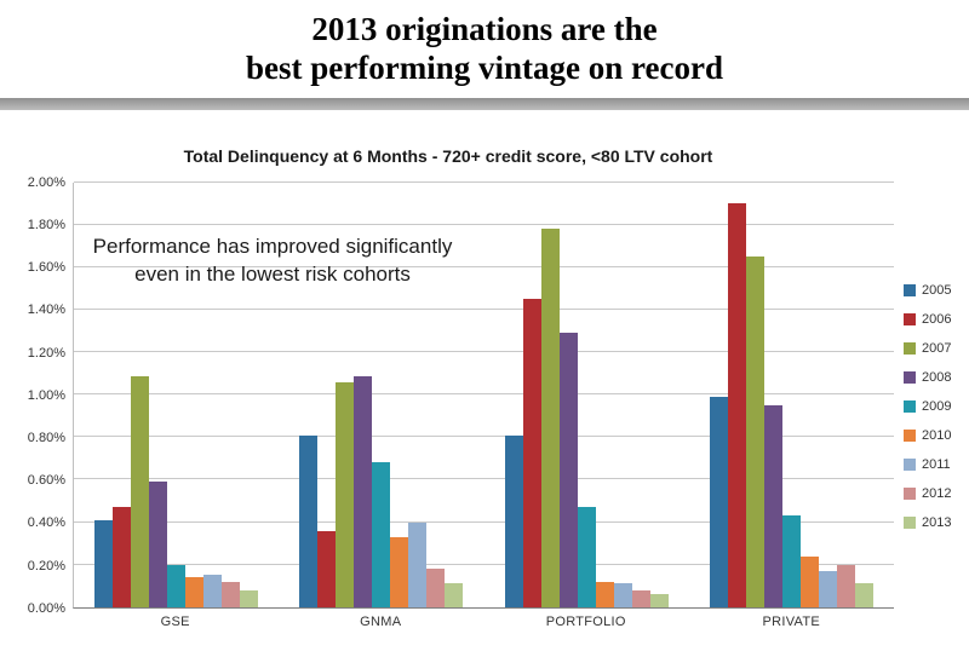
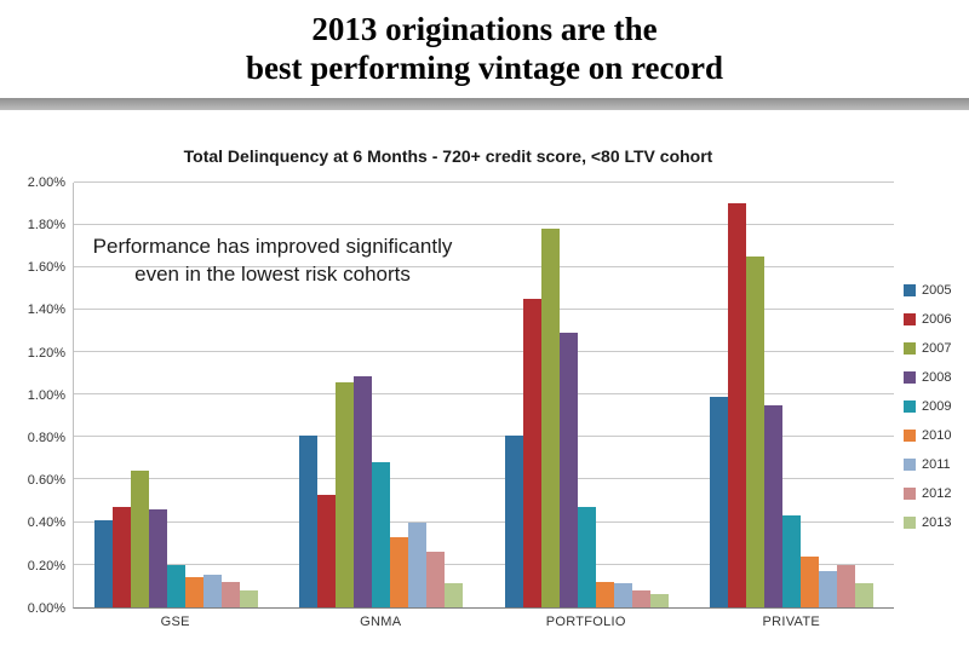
2007/GSE: 1.09% -> 0.64%
2008/GSE: 0.59% -> 0.46%
2006/GNMA: 0.36% -> 0.53%
2012/GNMA: 0.18% -> 0.26%
